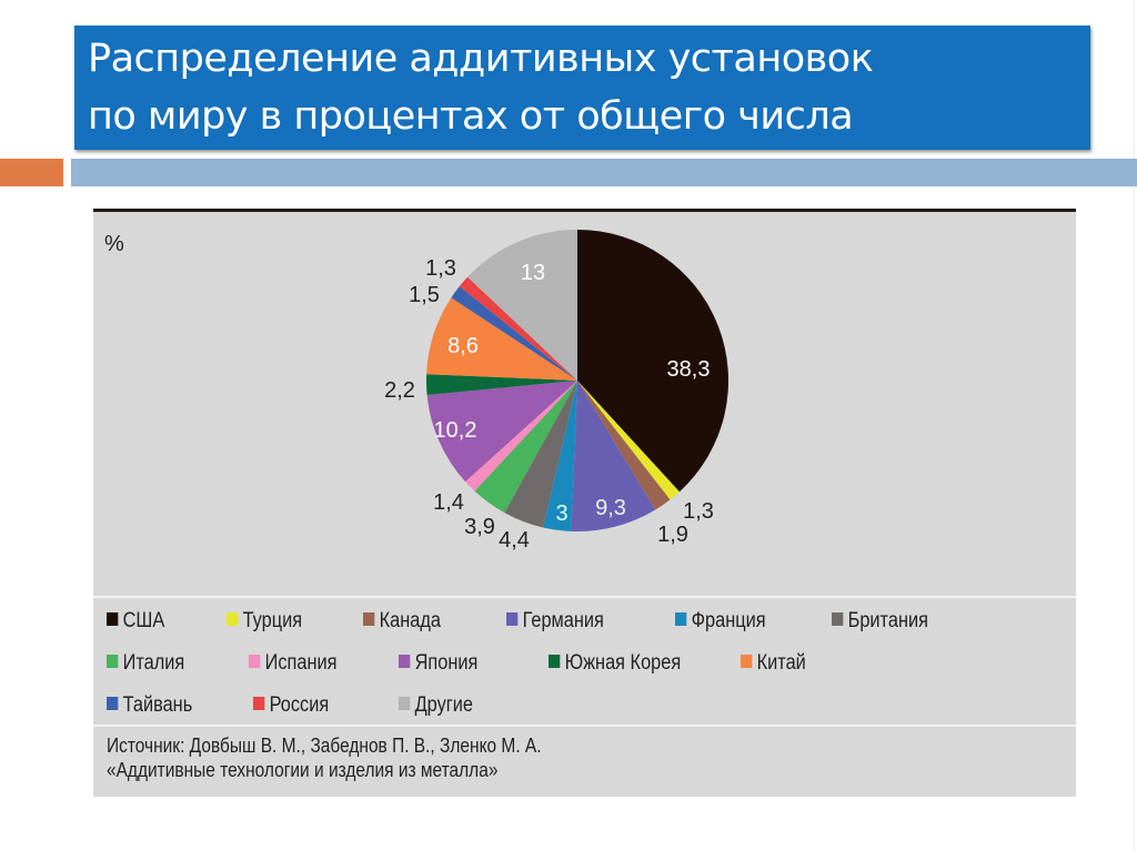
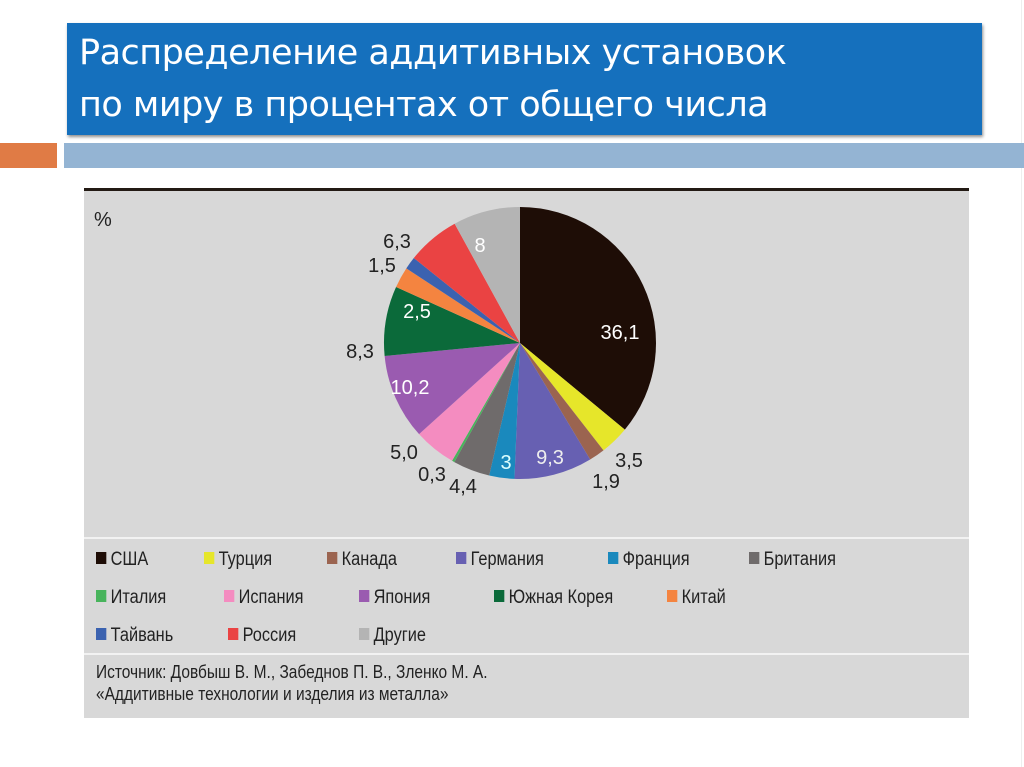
США: 38,3 -> 36,1
Турция: 1,3 -> 3,5
Италия: 3,9 -> 0,3
Испания: 1,4 -> 5,0
Южная Корея: 2,2 -> 8,3
Китай: 8,6 -> 2,5
Россия: 1,3 -> 6,3
Другие: 13 -> 8
